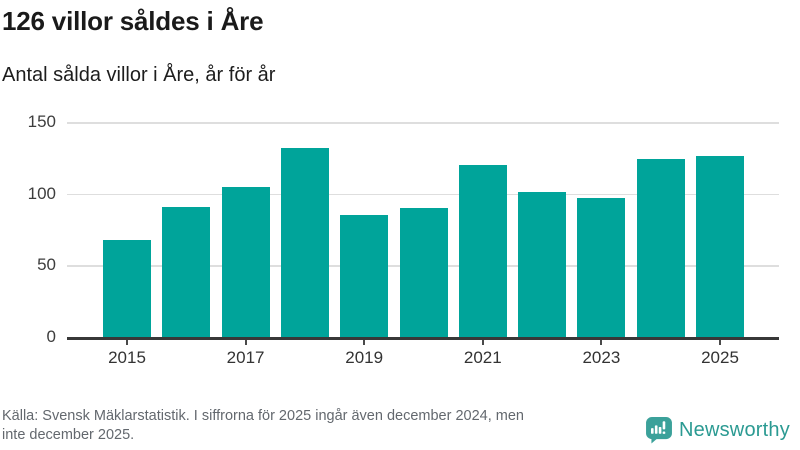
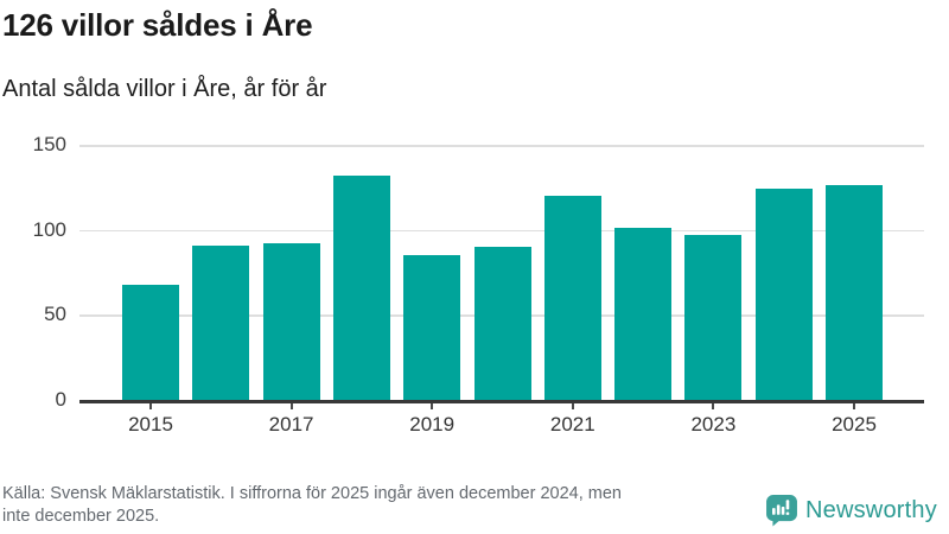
2017: 105 -> 92
